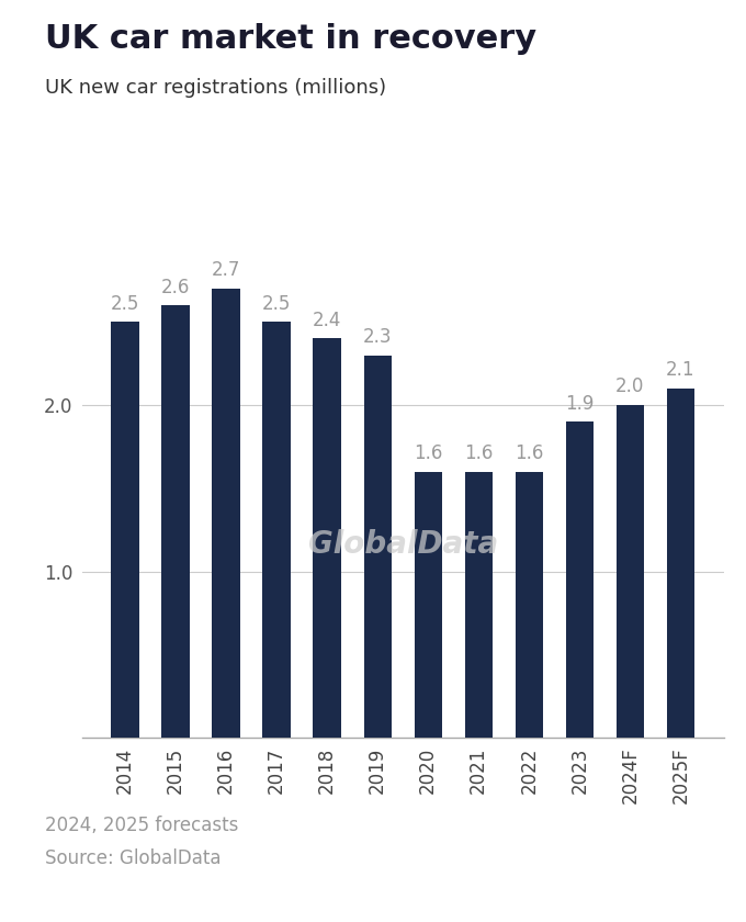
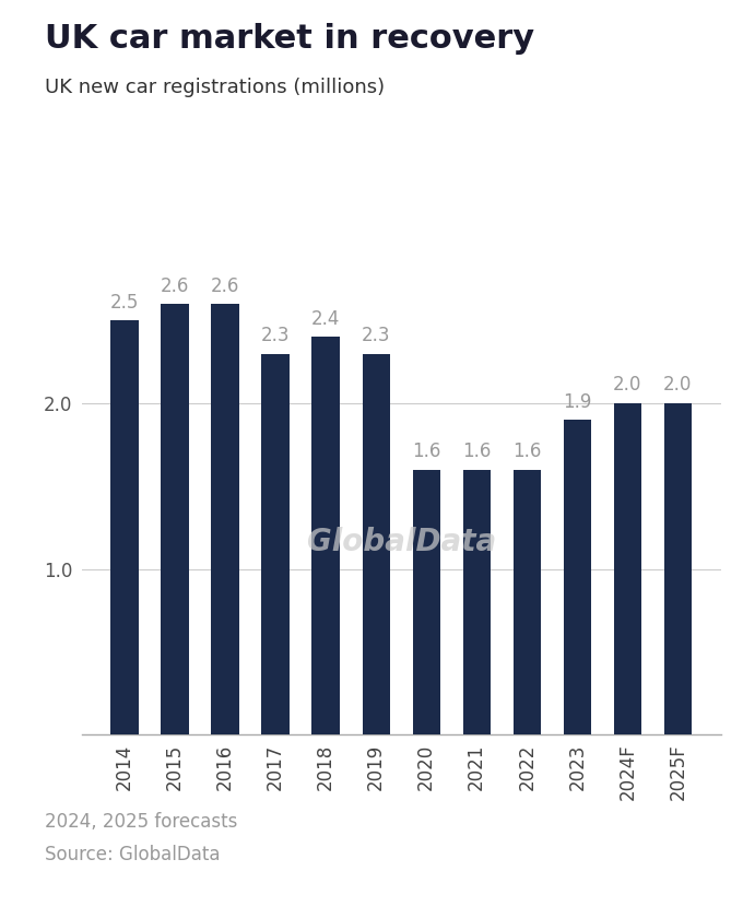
2016: 2.7 -> 2.6
2017: 2.5 -> 2.3
2025F: 2.1 -> 2.0
